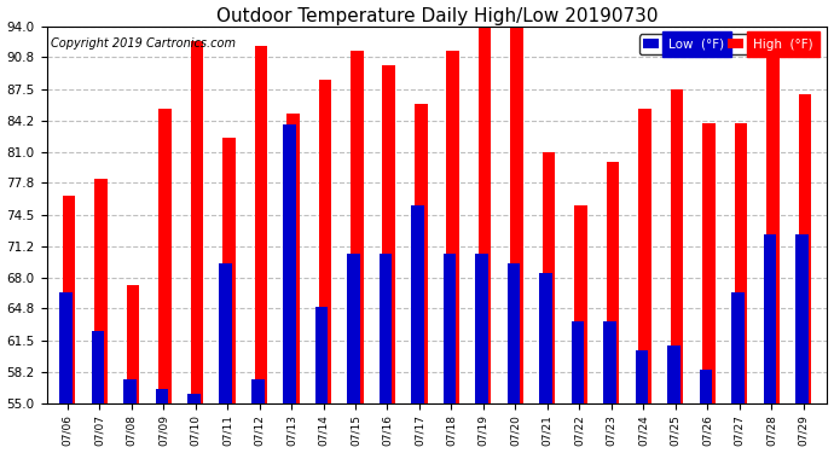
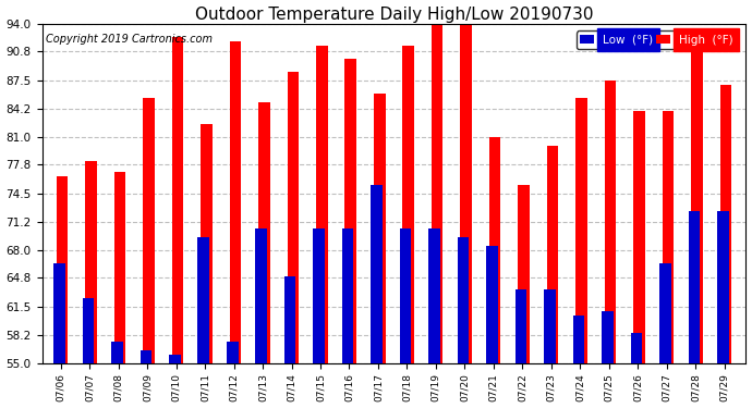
High (°F)/07/08: 67.2 -> 77.0
Low (°F)/07/13: 83.8 -> 70.5
